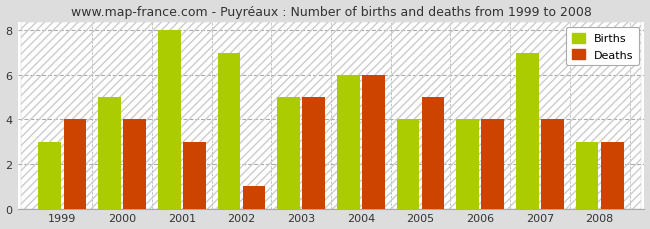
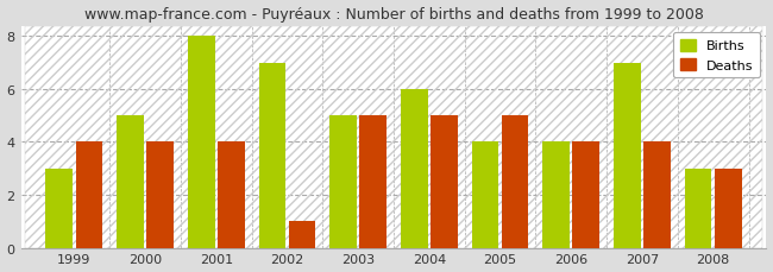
Deaths/2001: 3 -> 4
Deaths/2004: 6 -> 5
